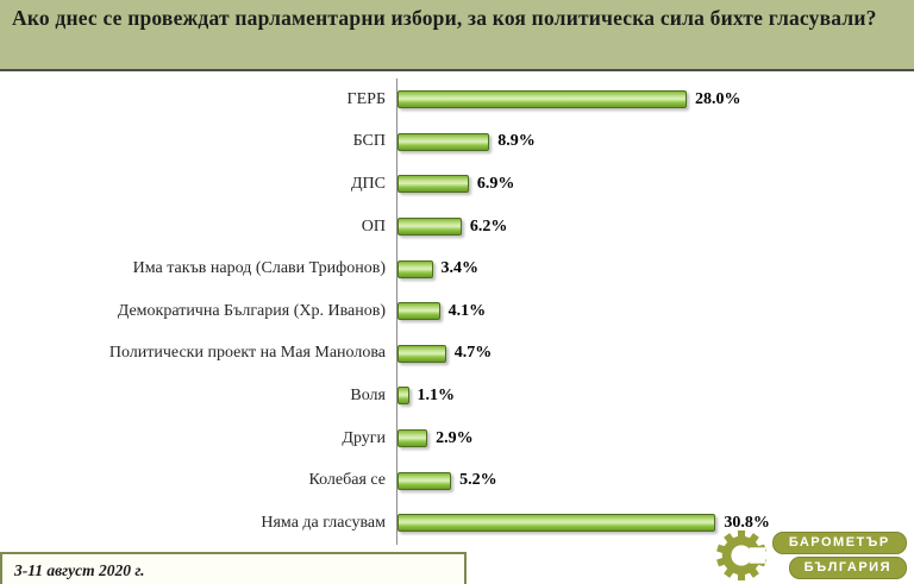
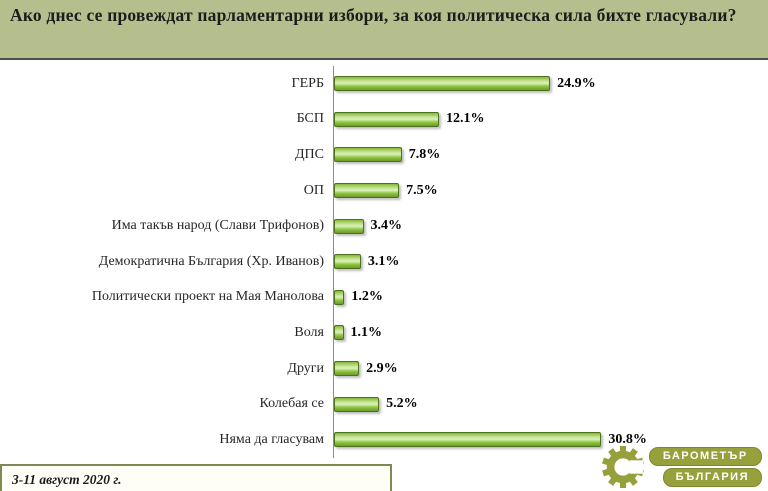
ГЕРБ: 28.0% -> 24.9%
БСП: 8.9% -> 12.1%
ДПС: 6.9% -> 7.8%
ОП: 6.2% -> 7.5%
Демократична България (Хр. Иванов): 4.1% -> 3.1%
Политически проект на Мая Манолова: 4.7% -> 1.2%
